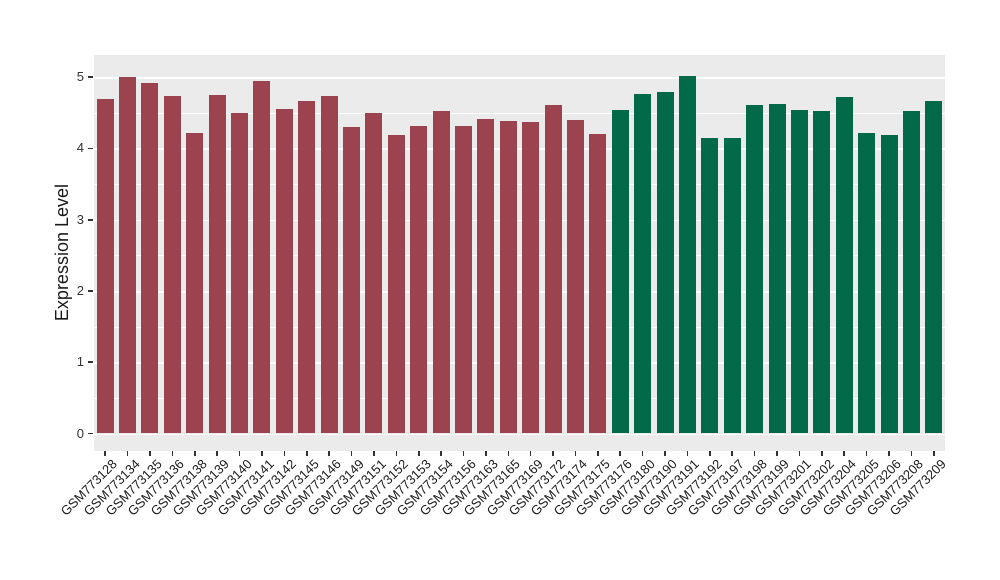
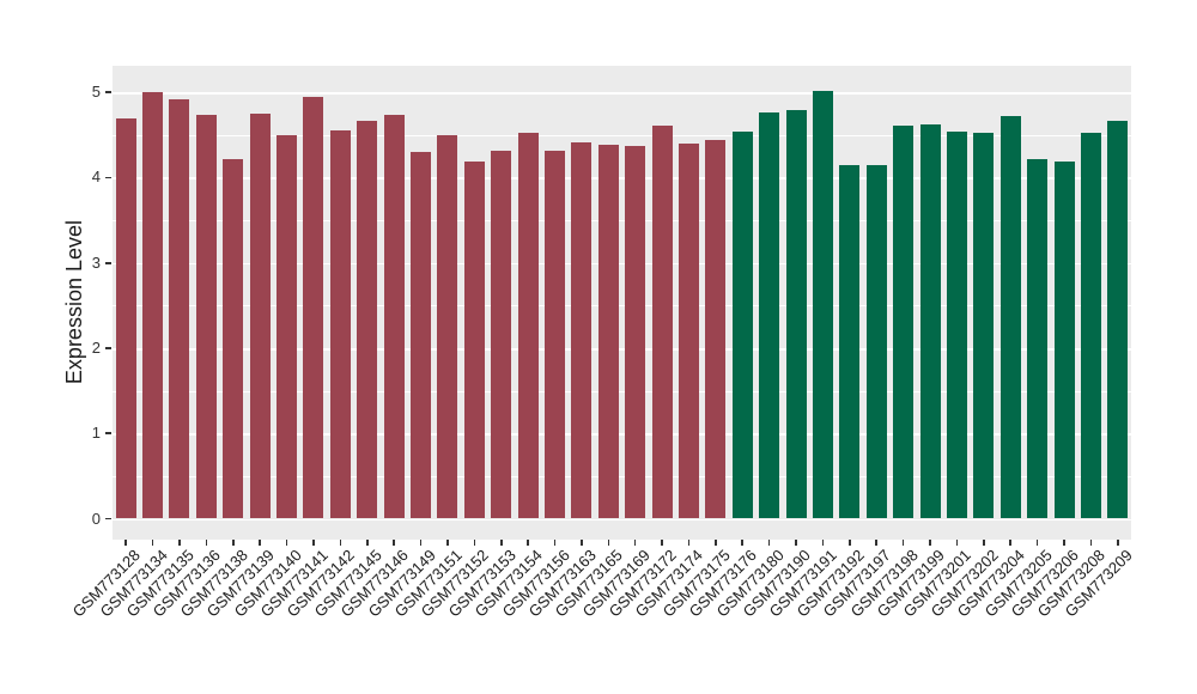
GSM773175: 4.2 -> 4.4
